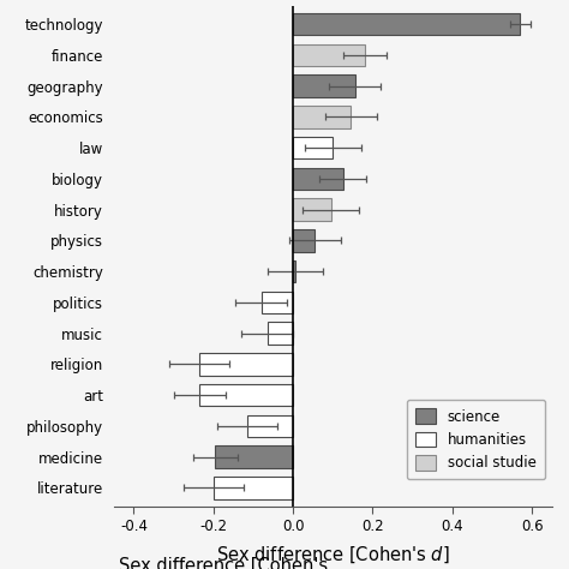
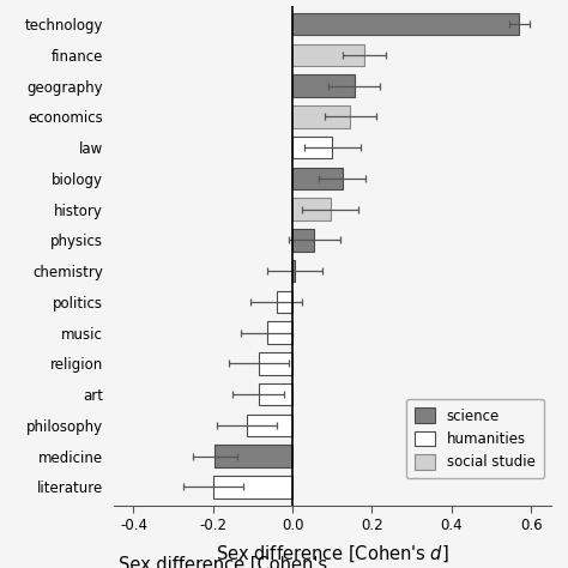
politics: -0.080 -> -0.040
religion: -0.235 -> -0.085
art: -0.235 -> -0.085
